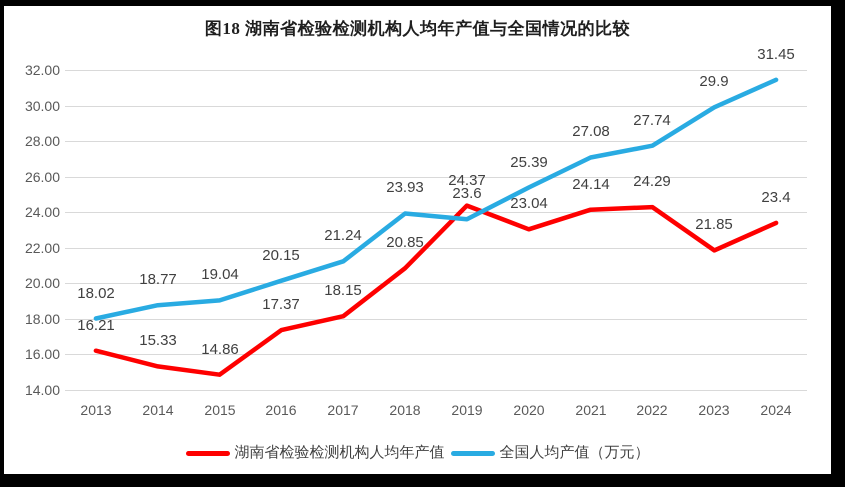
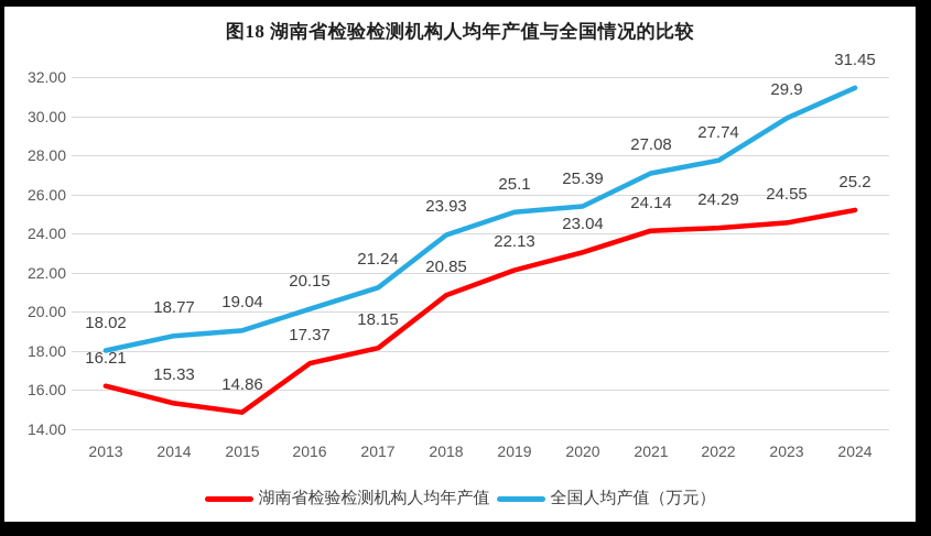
湖南省检验检测机构人均年产值/2019: 24.37 -> 22.13
全国人均产值（万元）/2019: 23.6 -> 25.1
湖南省检验检测机构人均年产值/2023: 21.85 -> 24.55
湖南省检验检测机构人均年产值/2024: 23.4 -> 25.2
